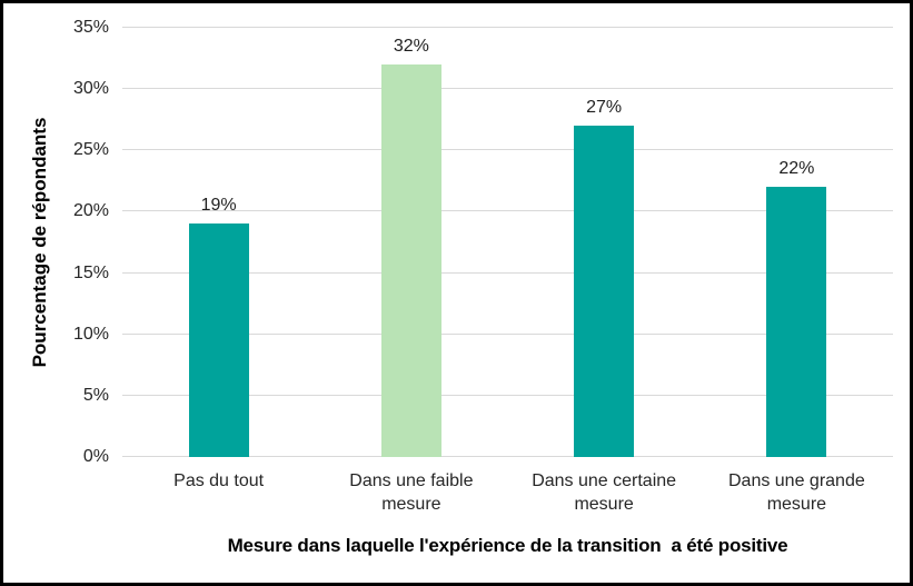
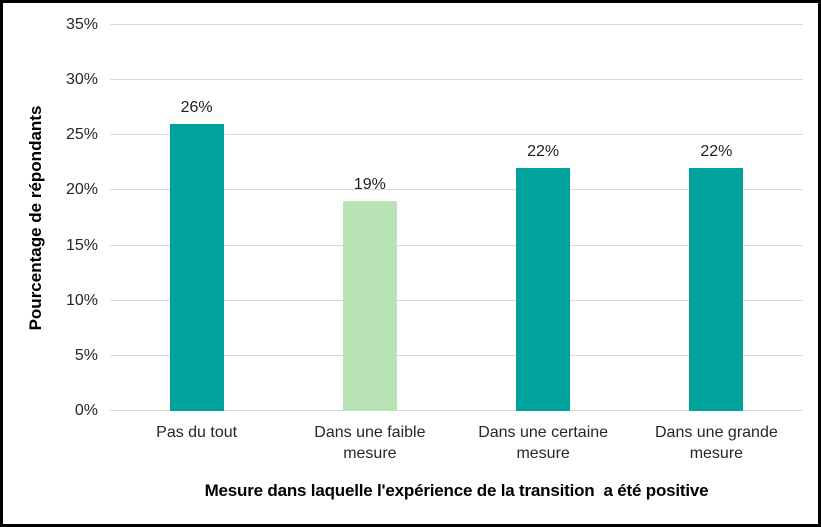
Pas du tout: 19% -> 26%
Dans une faible mesure: 32% -> 19%
Dans une certaine mesure: 27% -> 22%
